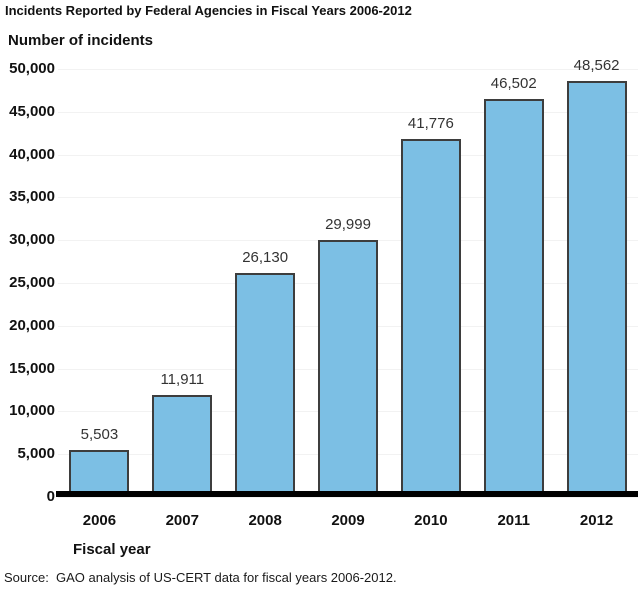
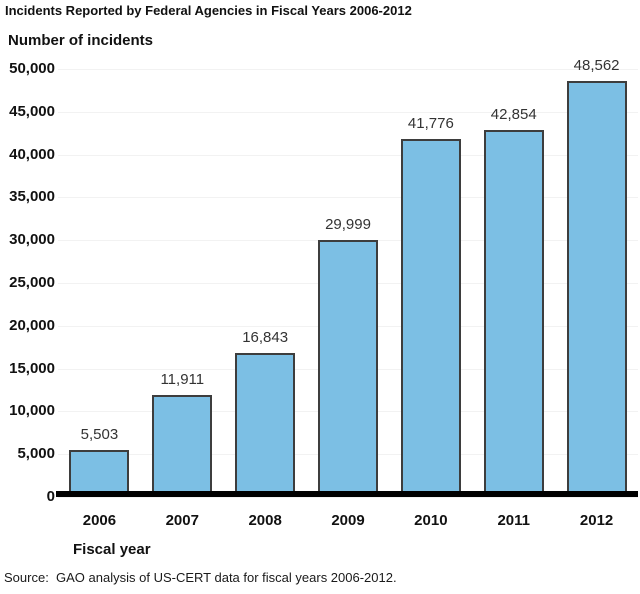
2008: 26,130 -> 16,843
2011: 46,502 -> 42,854
